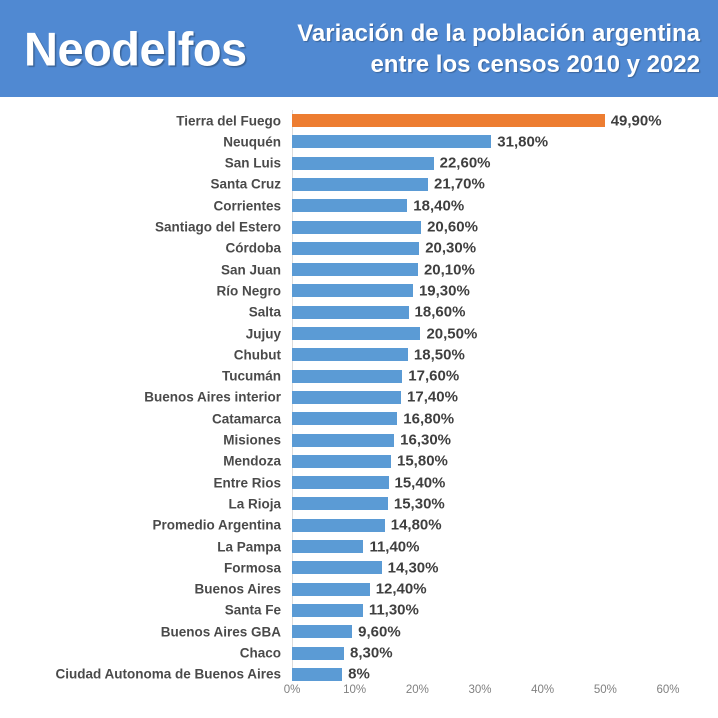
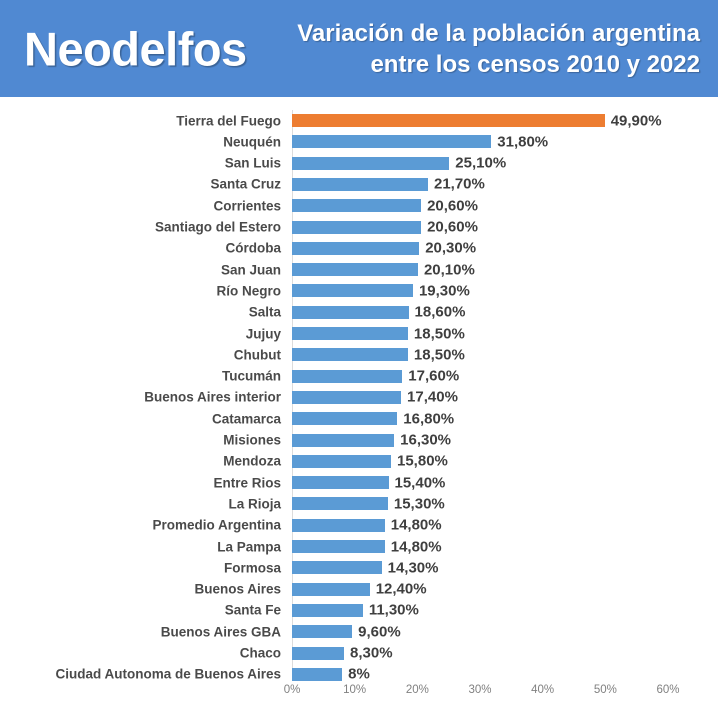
San Luis: 22,60% -> 25,10%
Corrientes: 18,40% -> 20,60%
Jujuy: 20,50% -> 18,50%
La Pampa: 11,40% -> 14,80%
